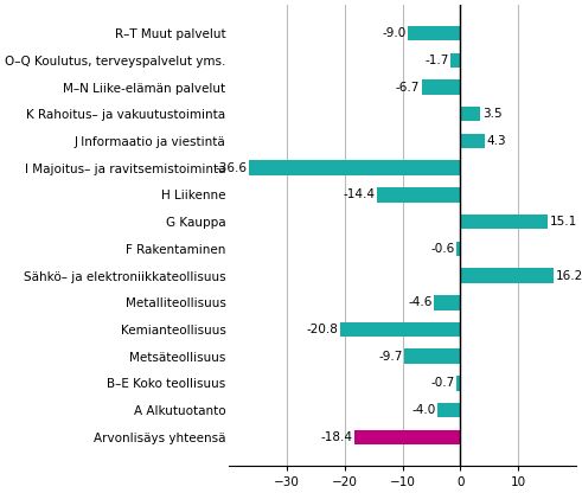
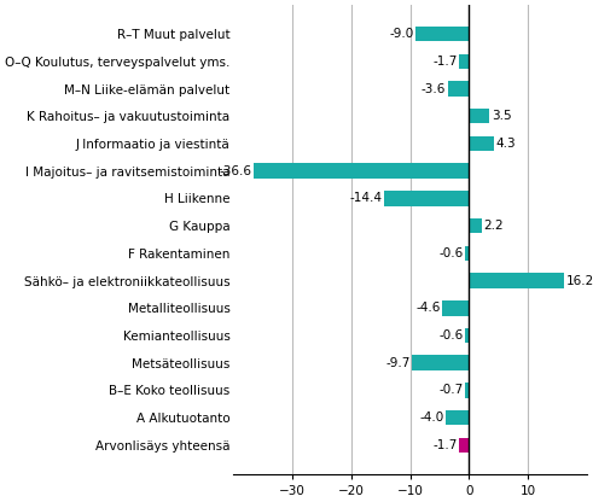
M–N Liike-elämän palvelut: -6.7 -> -3.6
G Kauppa: 15.1 -> 2.2
Kemianteollisuus: -20.8 -> -0.6
Arvonlisäys yhteensä: -18.4 -> -1.7
